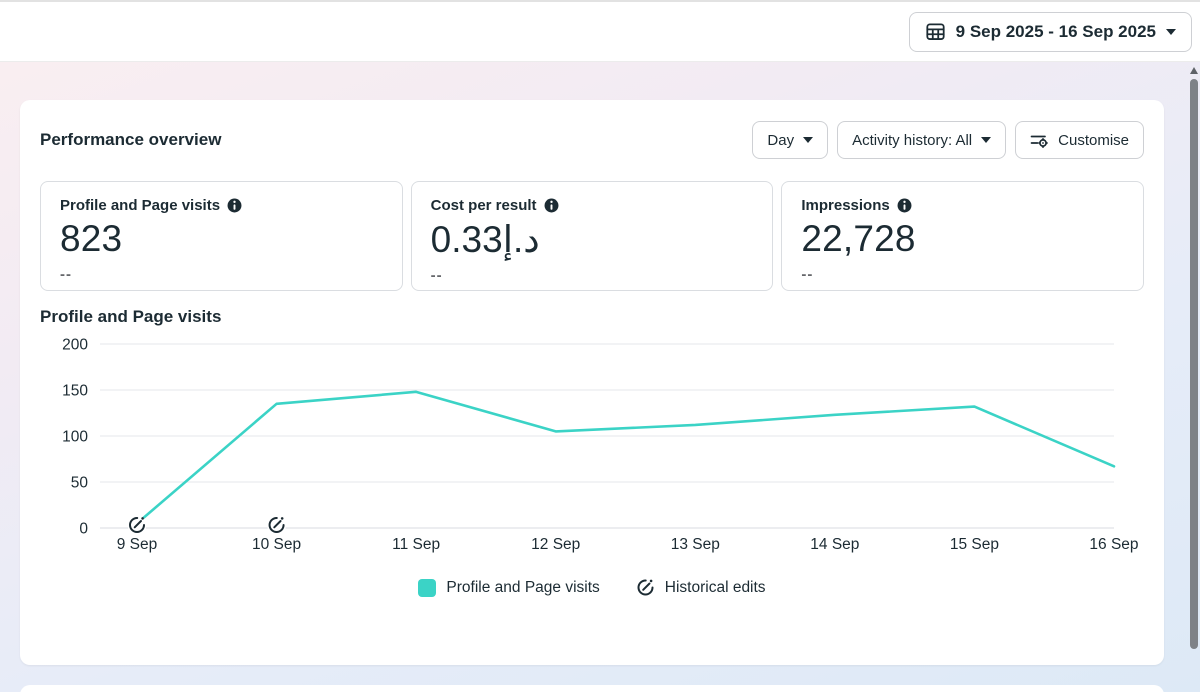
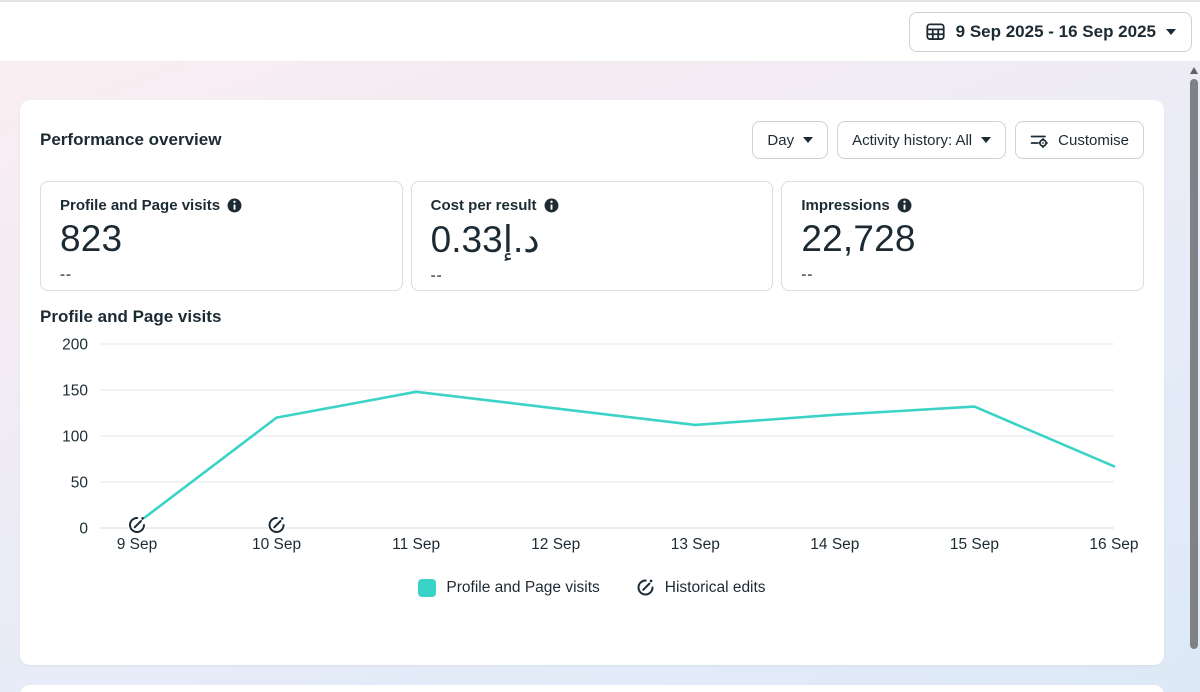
10 Sep: 140 -> 120
12 Sep: 100 -> 130
